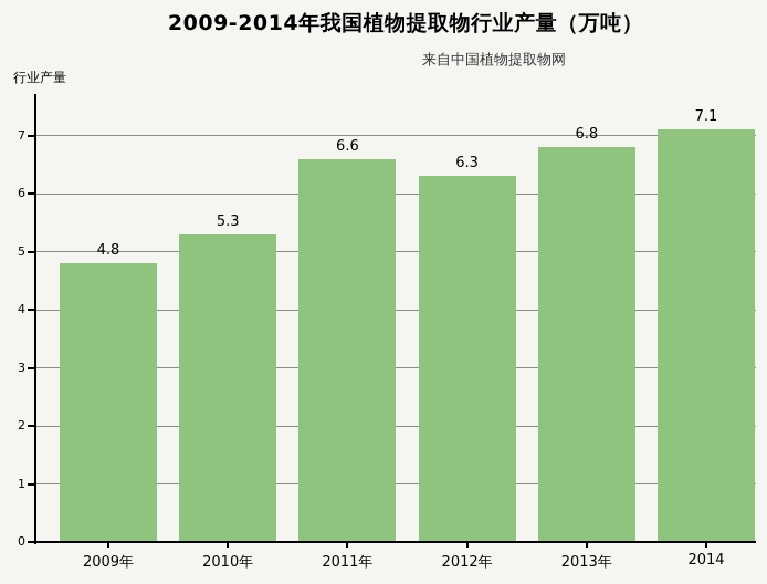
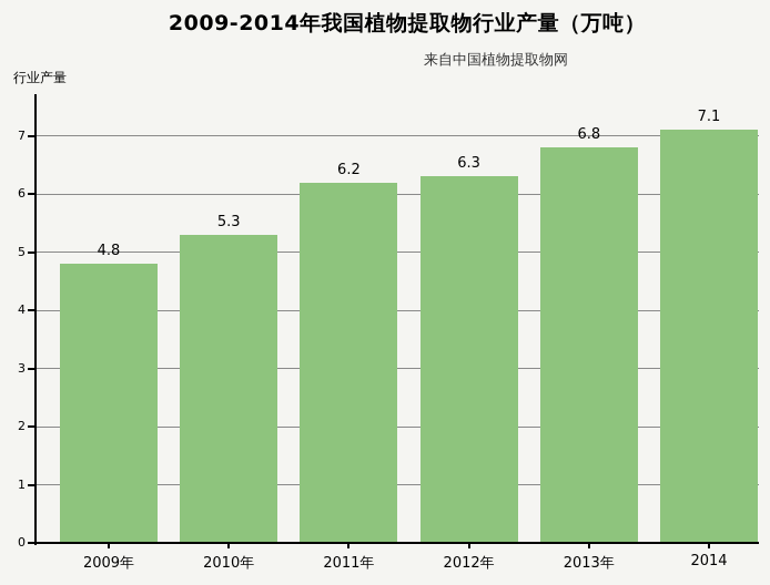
2011年: 6.6 -> 6.2
